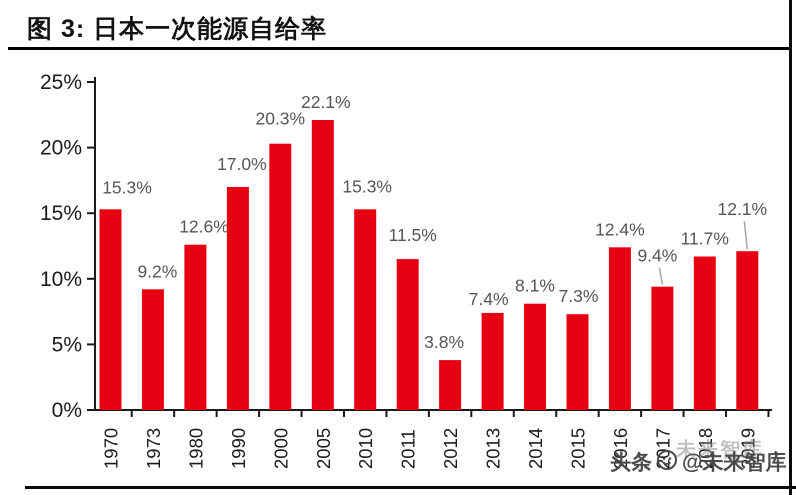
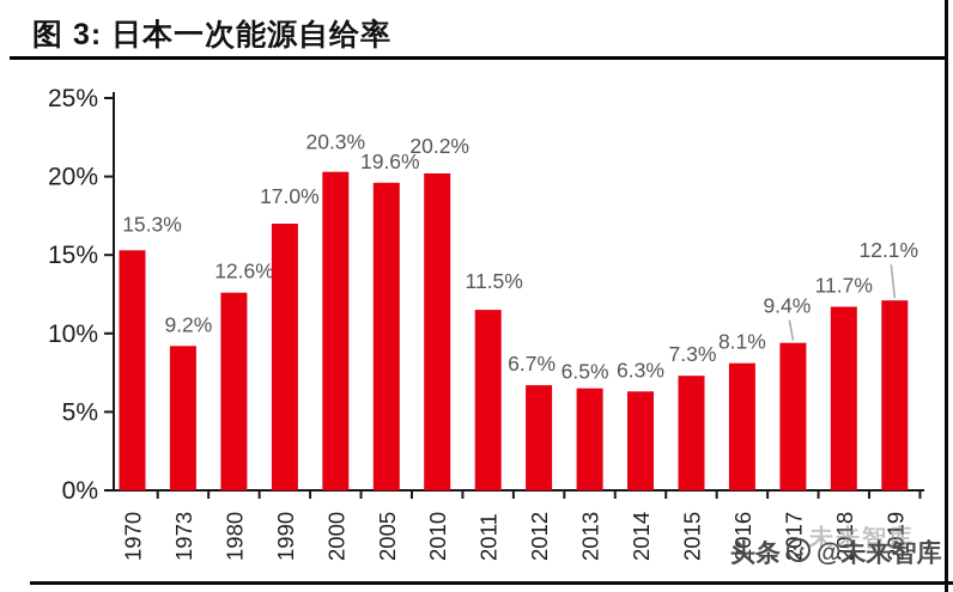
2005: 22.1% -> 19.6%
2010: 15.3% -> 20.2%
2012: 3.8% -> 6.7%
2013: 7.4% -> 6.5%
2014: 8.1% -> 6.3%
2016: 12.4% -> 8.1%
